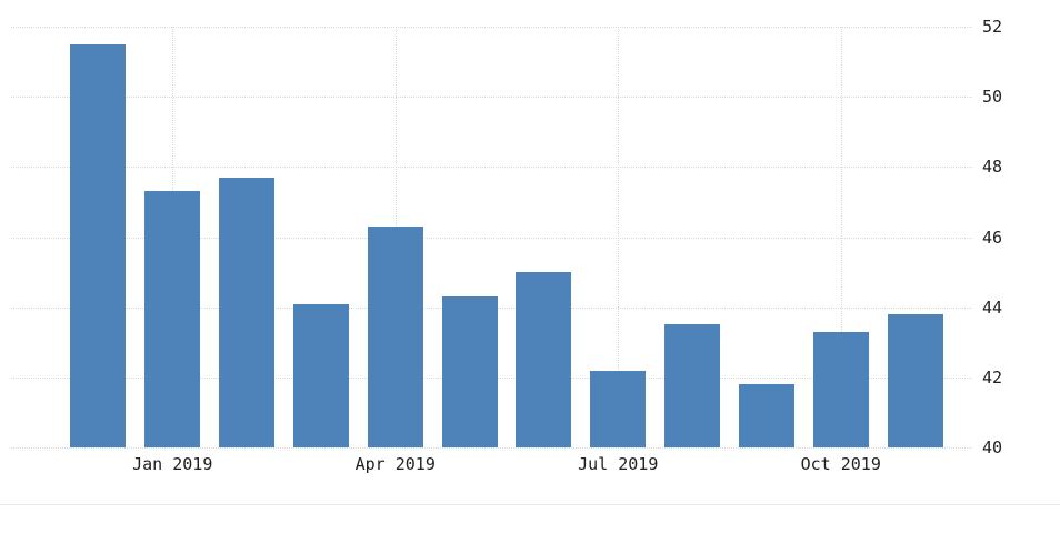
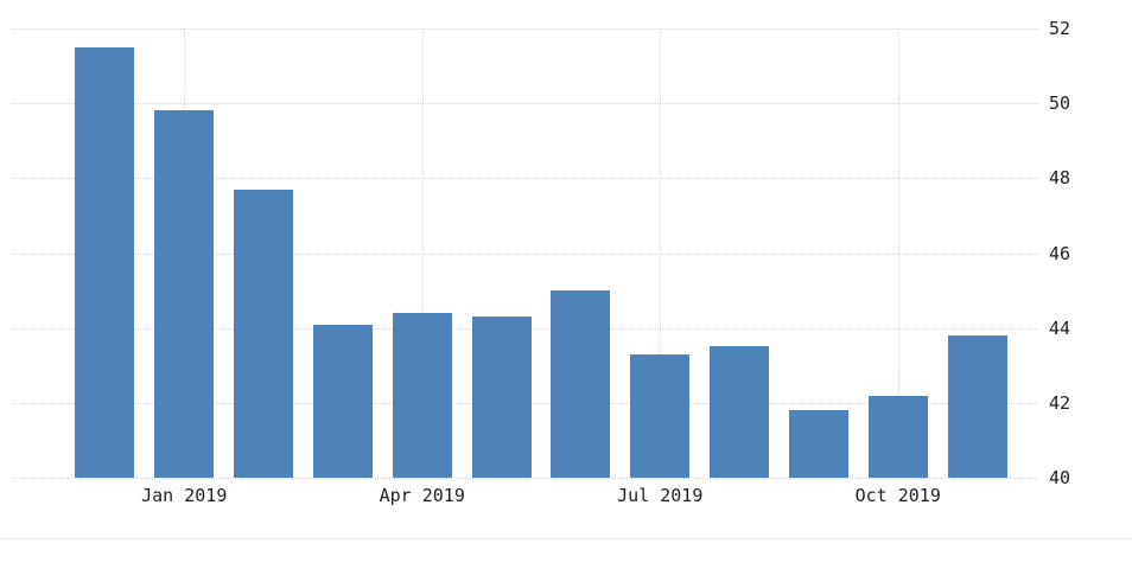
Jan 2019: 47.3 -> 49.8
Apr 2019: 46.3 -> 44.4
Jul 2019: 42.2 -> 43.3
Oct 2019: 43.3 -> 42.2
